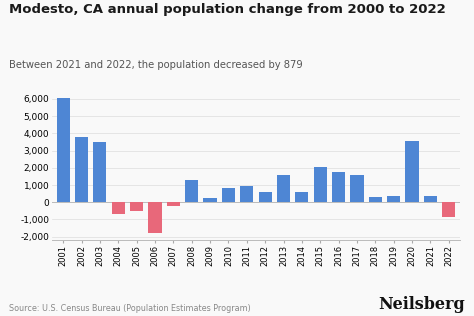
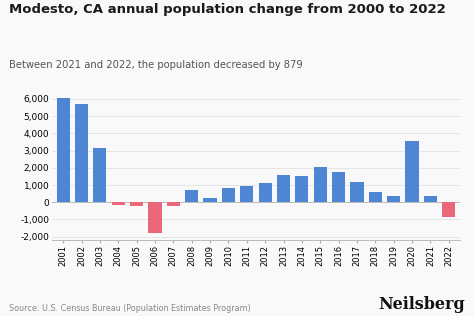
2002: 3,800 -> 5,700
2003: 3,500 -> 3,200
2004: -700 -> -200
2005: -500 -> -200
2008: 1,300 -> 700
2012: 600 -> 1,100
2014: 600 -> 1,500
2017: 1,600 -> 1,200
2018: 300 -> 600
